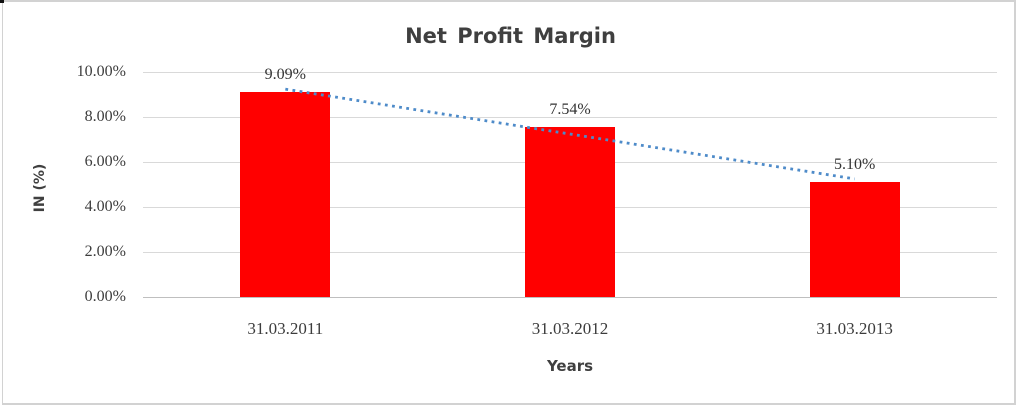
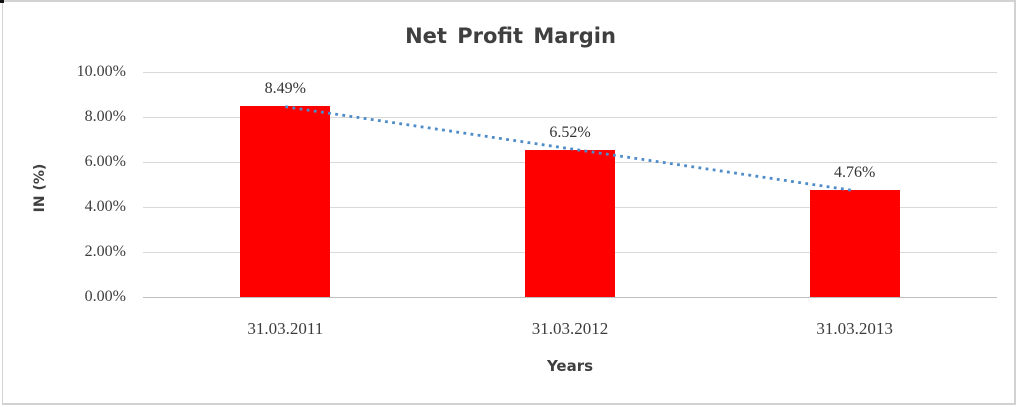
31.03.2011: 9.09% -> 8.49%
31.03.2012: 7.54% -> 6.52%
31.03.2013: 5.10% -> 4.76%
